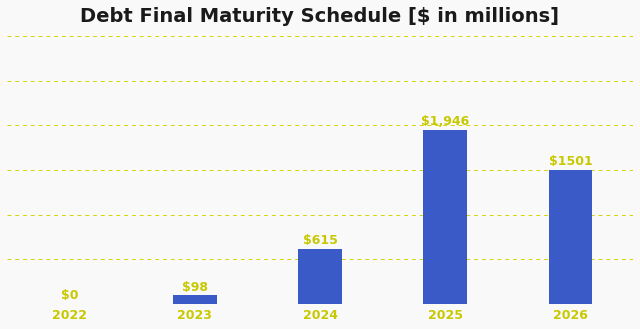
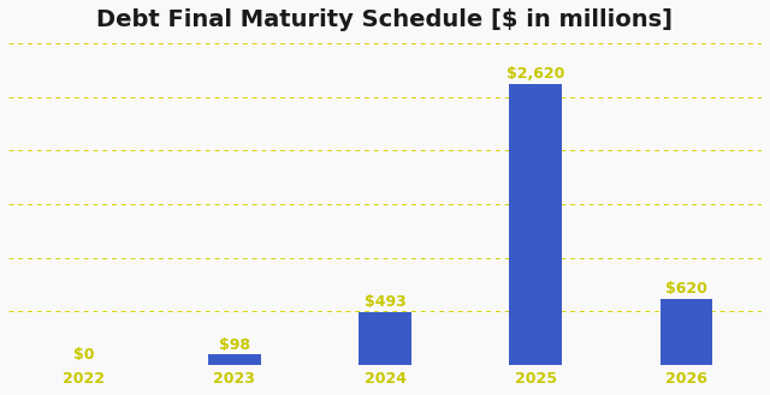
2024: $615 -> $493
2025: $1,946 -> $2,620
2026: $1501 -> $620
